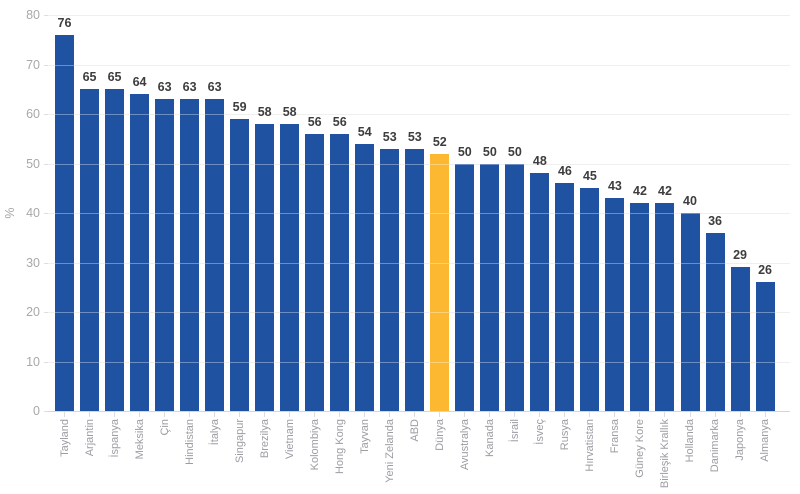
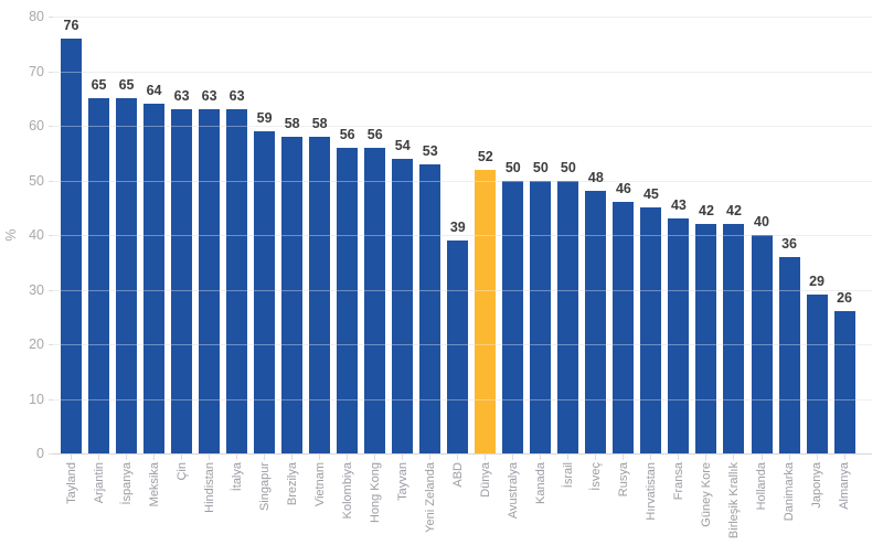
ABD: 53 -> 39
